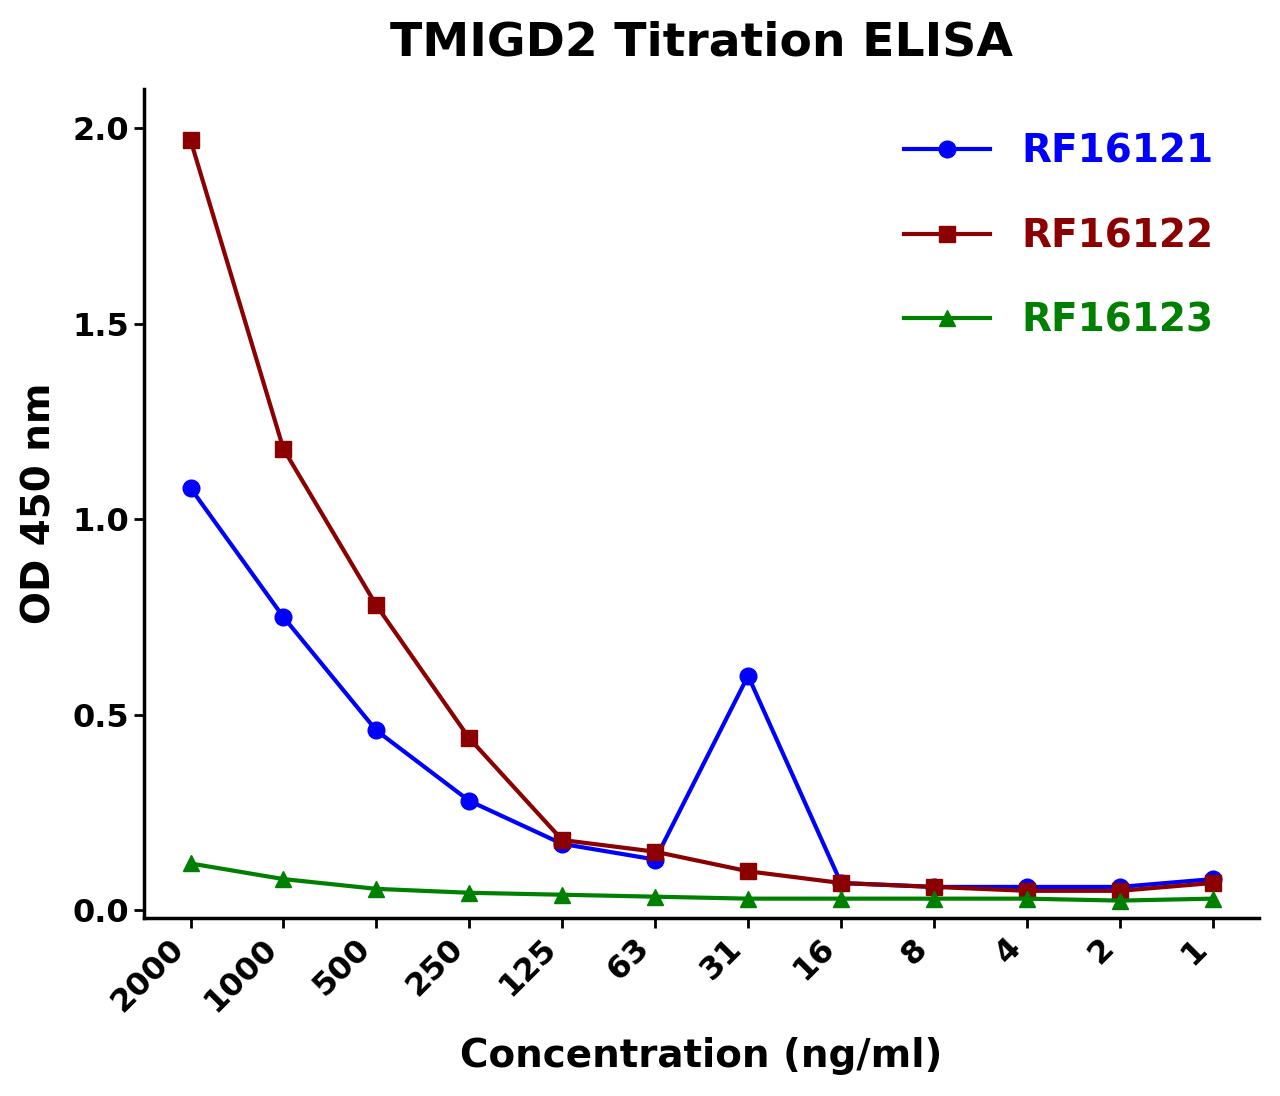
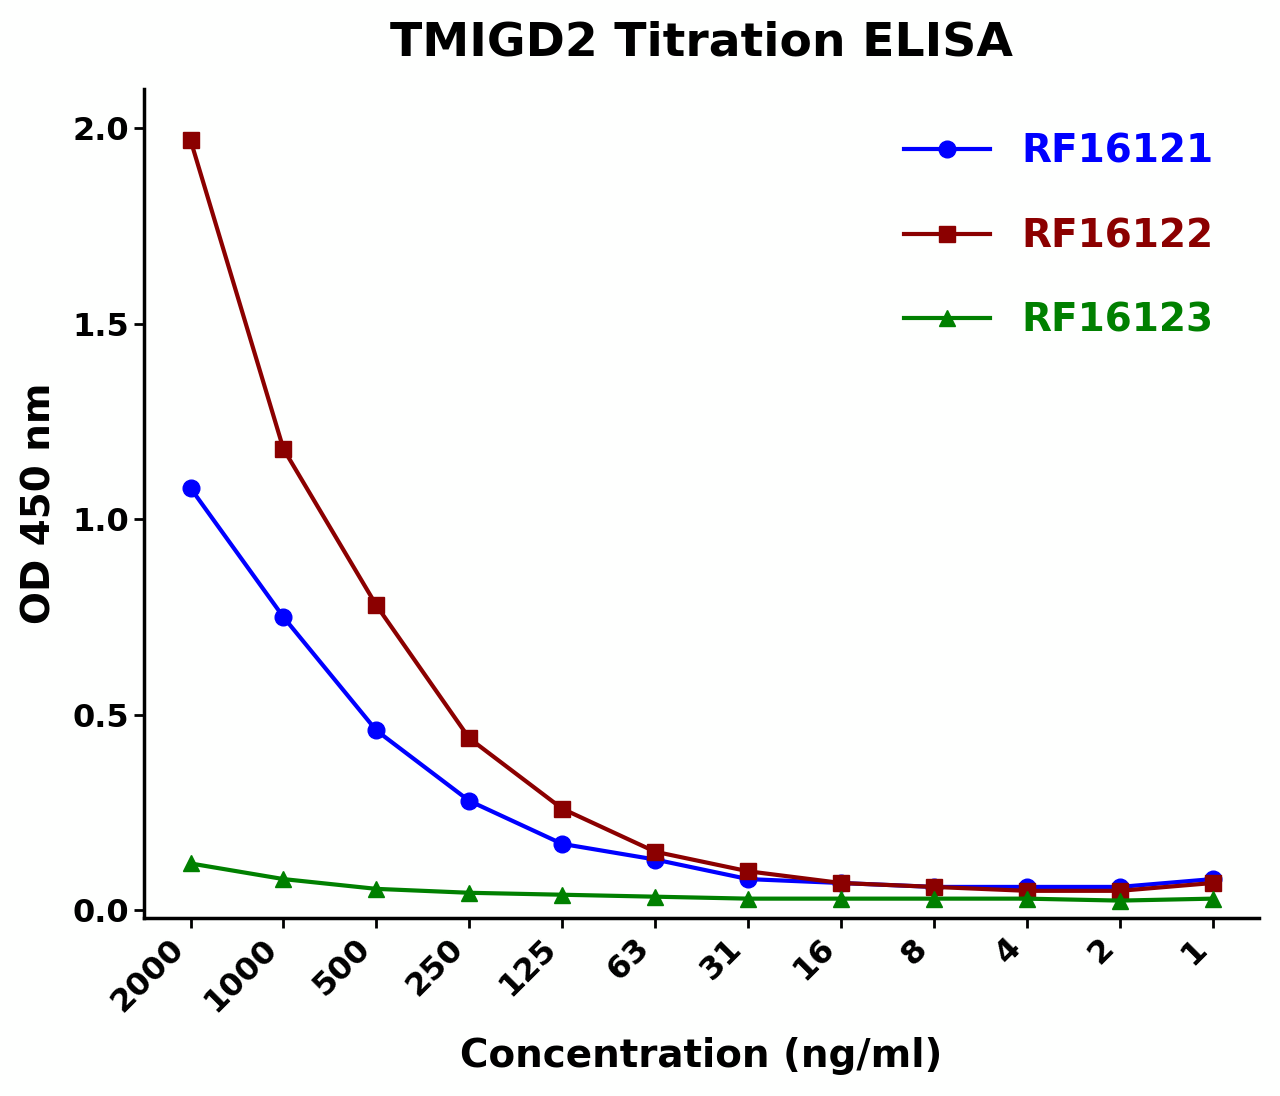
RF16122/125: 0.18 -> 0.26
RF16121/31: 0.60 -> 0.08
